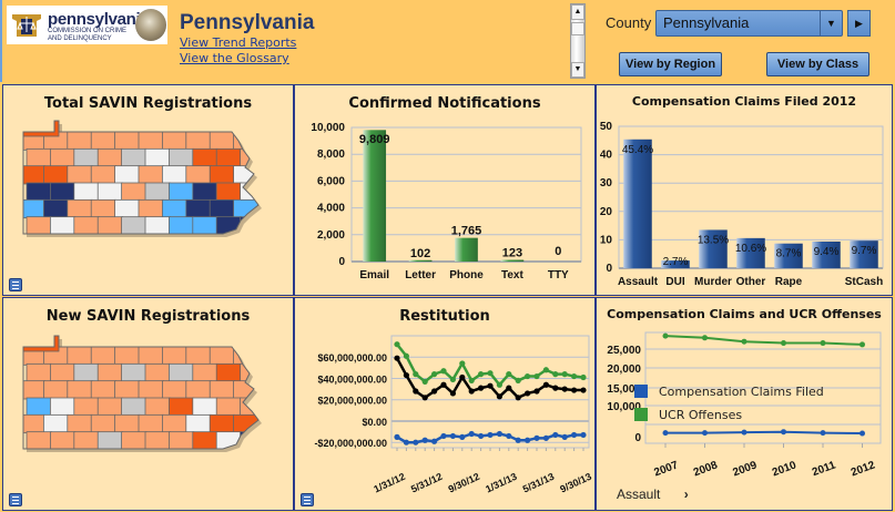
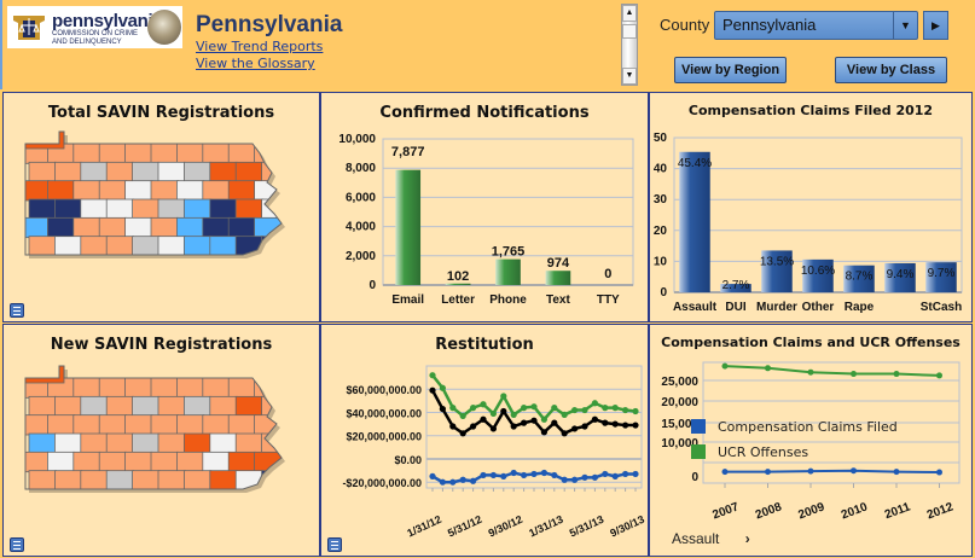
Confirmed Notifications/Email: 9,809 -> 7,877
Confirmed Notifications/Text: 123 -> 974
